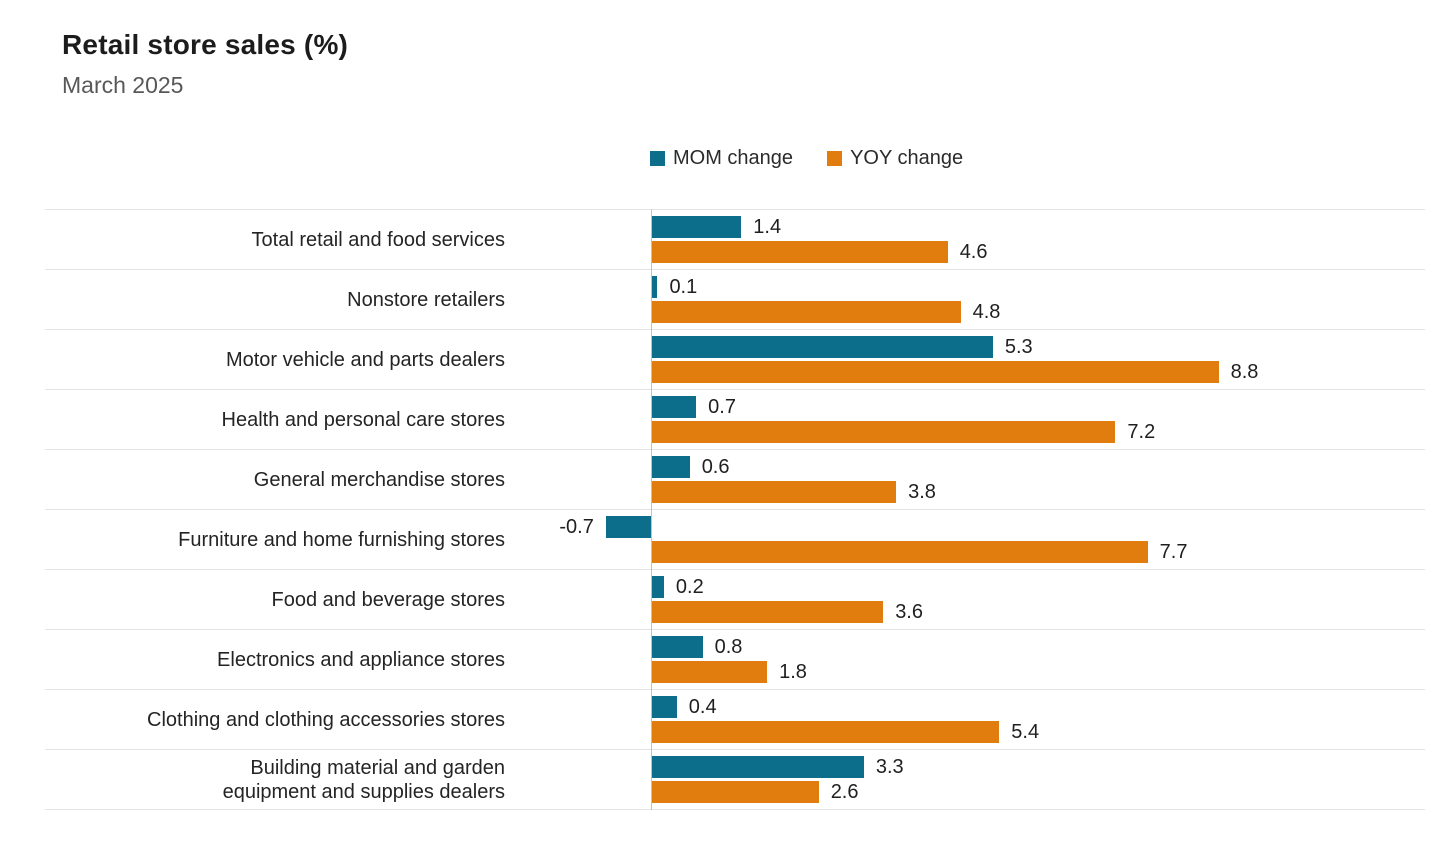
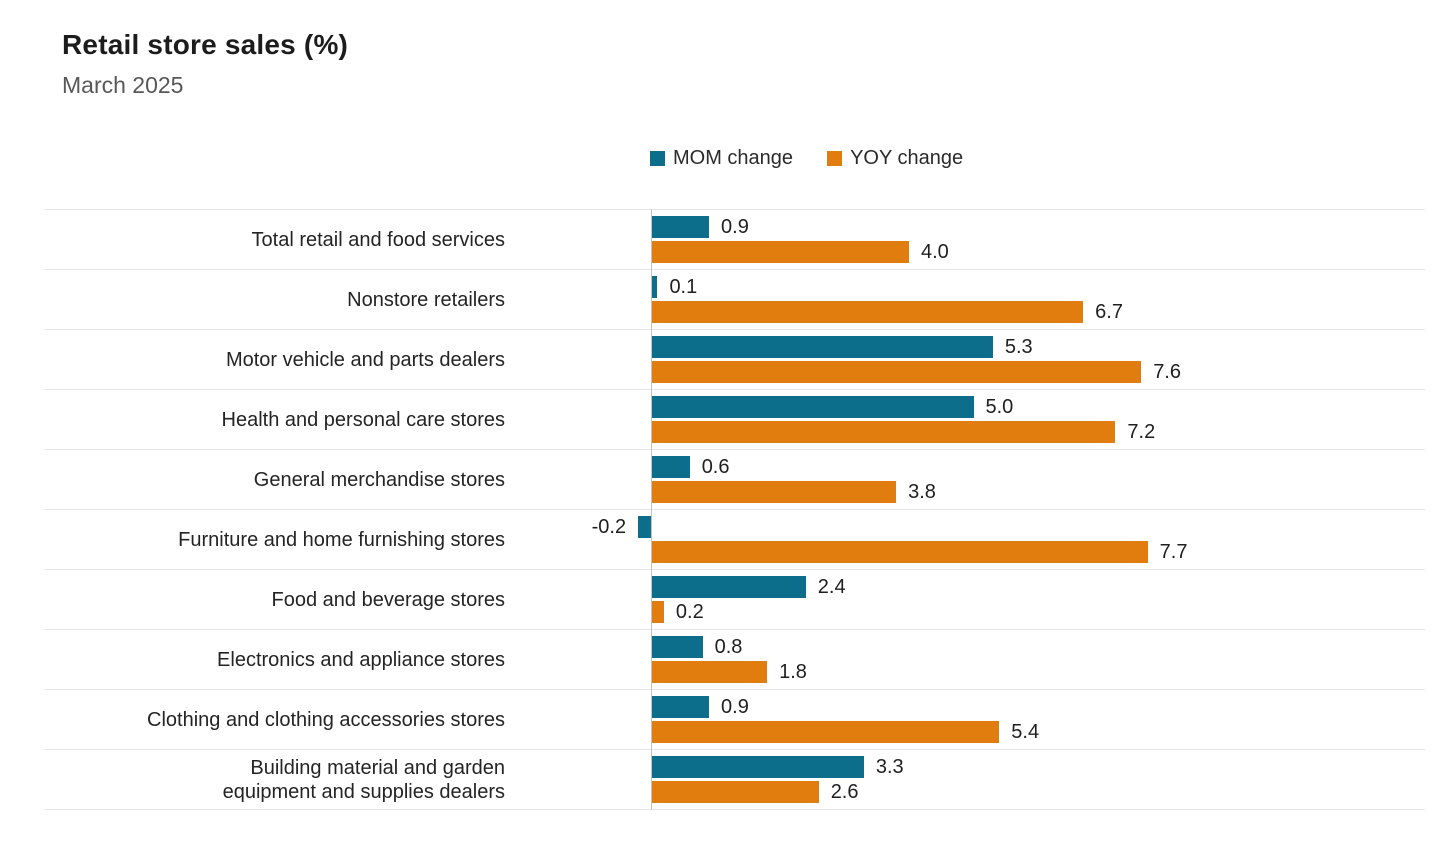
MOM change/Total retail and food services: 1.4 -> 0.9
YOY change/Total retail and food services: 4.6 -> 4.0
YOY change/Nonstore retailers: 4.8 -> 6.7
YOY change/Motor vehicle and parts dealers: 8.8 -> 7.6
MOM change/Health and personal care stores: 0.7 -> 5.0
MOM change/Furniture and home furnishing stores: -0.7 -> -0.2
MOM change/Food and beverage stores: 0.2 -> 2.4
YOY change/Food and beverage stores: 3.6 -> 0.2
MOM change/Clothing and clothing accessories stores: 0.4 -> 0.9
